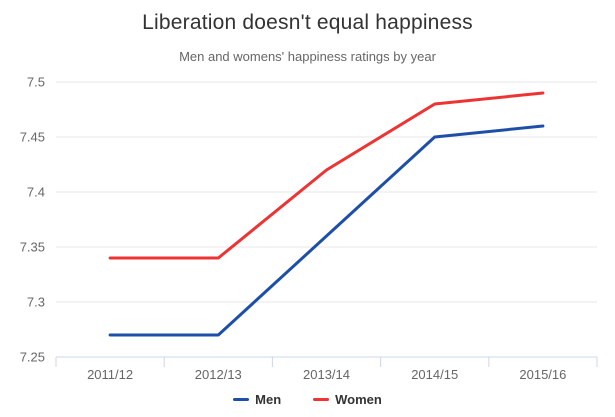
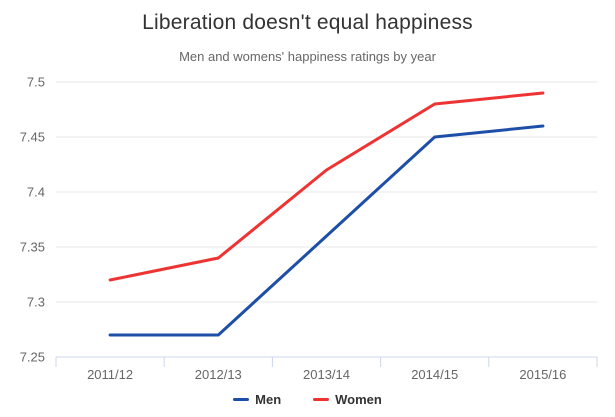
Women/2011/12: 7.34 -> 7.32
